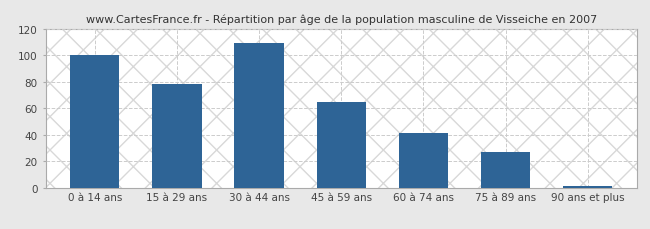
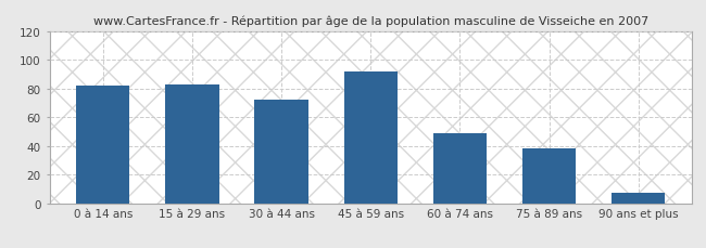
0 à 14 ans: 100 -> 82
15 à 29 ans: 78 -> 83
30 à 44 ans: 109 -> 72
45 à 59 ans: 65 -> 92
60 à 74 ans: 41 -> 49
75 à 89 ans: 27 -> 38
90 ans et plus: 1 -> 7
